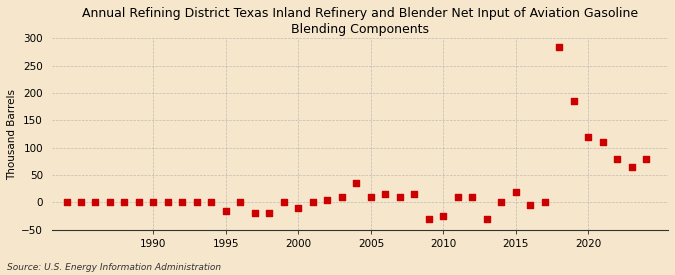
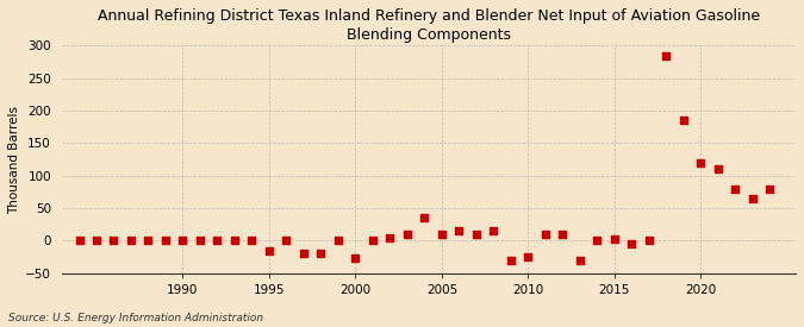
2000: -10 -> -26
2015: 20 -> 2
